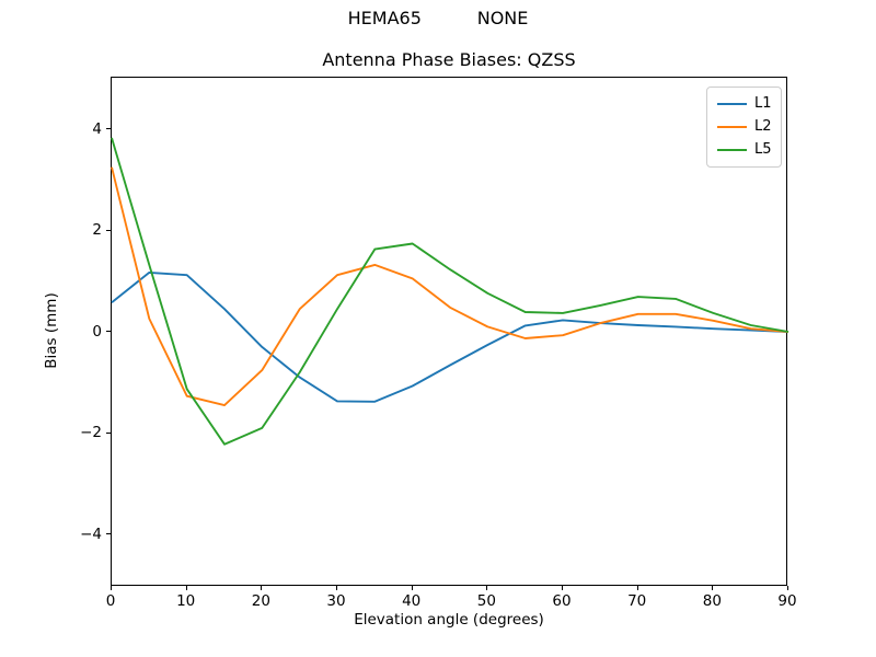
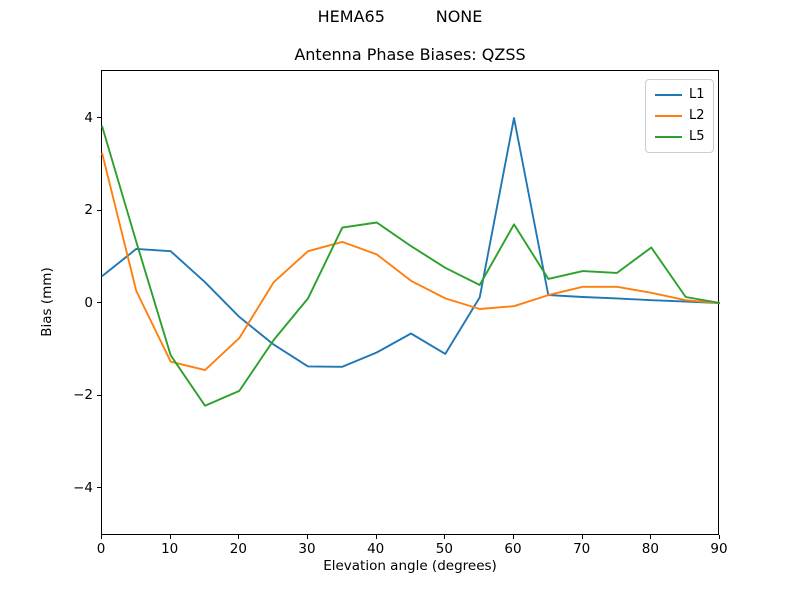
L5/30: 0.5 -> 0.1
L1/50: -0.3 -> -1.1
L1/60: 0.2 -> 4.0
L5/60: 0.4 -> 1.7
L5/80: 0.4 -> 1.2
